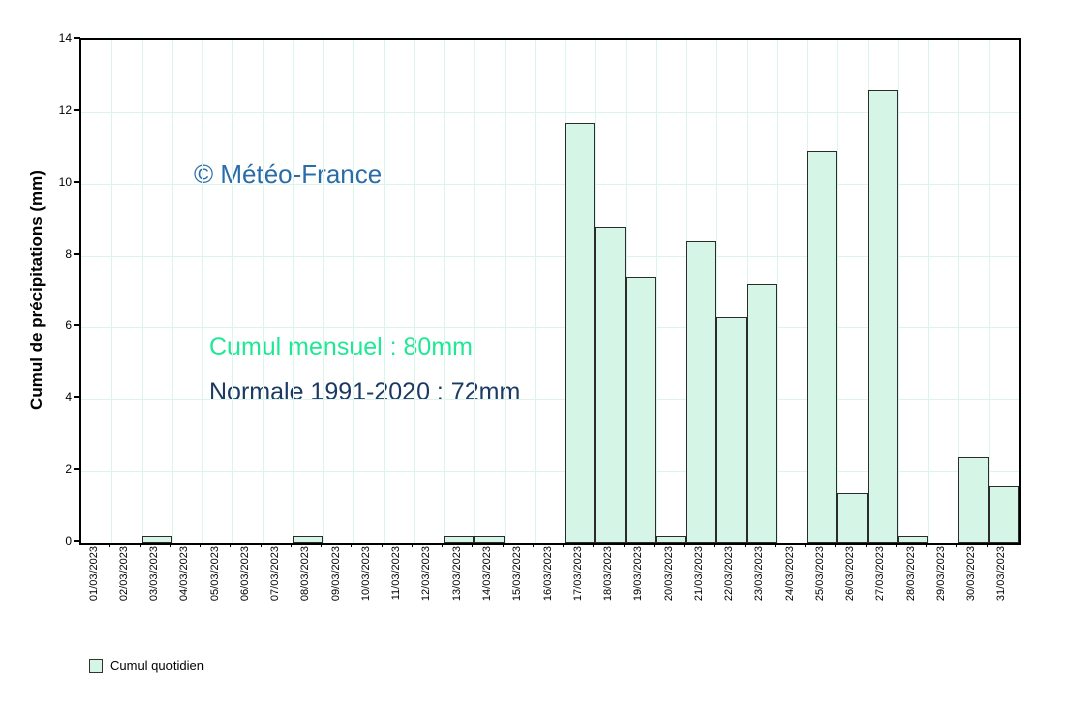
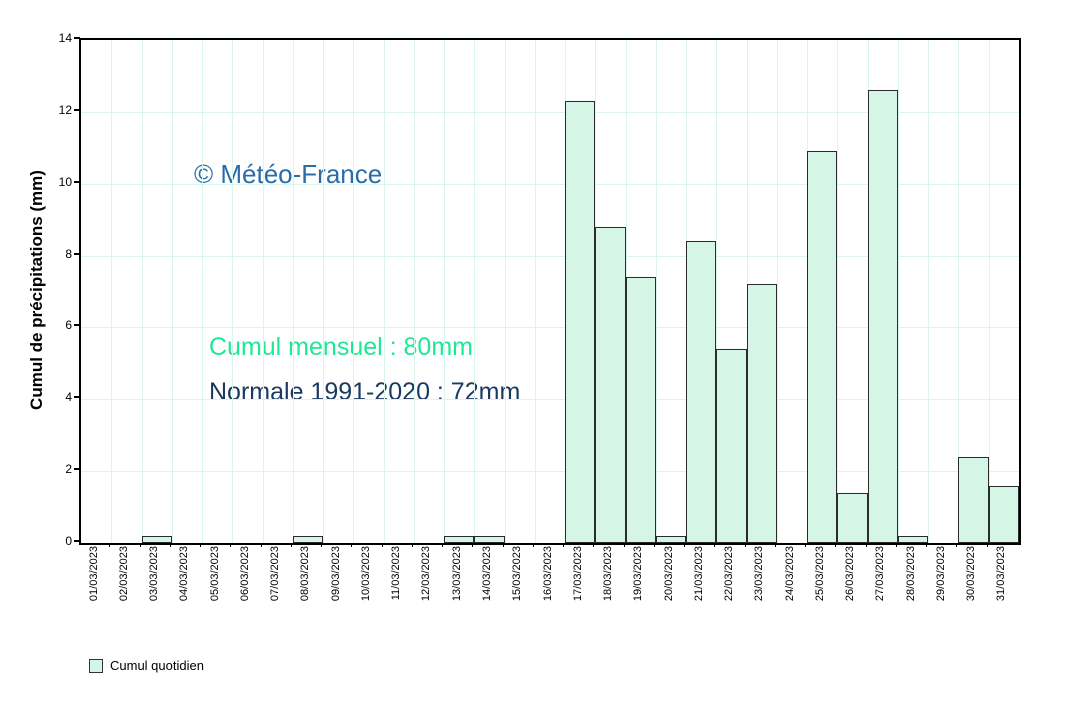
17/03/2023: 11.7 -> 12.3
22/03/2023: 6.3 -> 5.4
